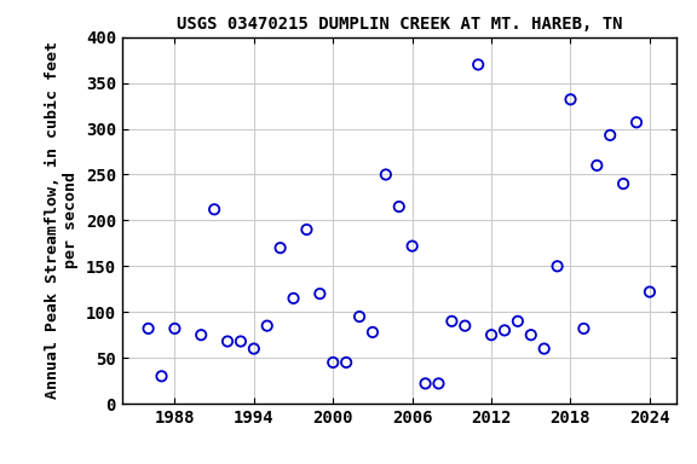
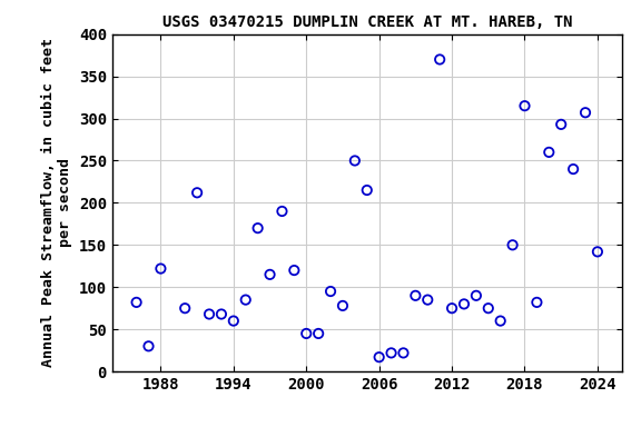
1988: 82 -> 122
2006: 172 -> 17
2018: 332 -> 315
2024: 122 -> 142
